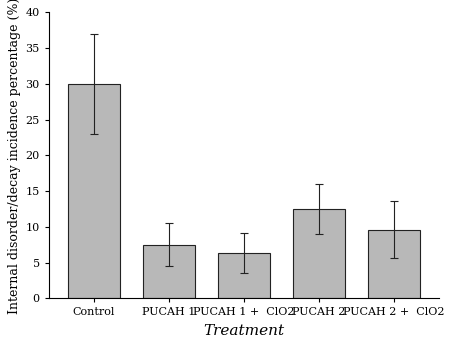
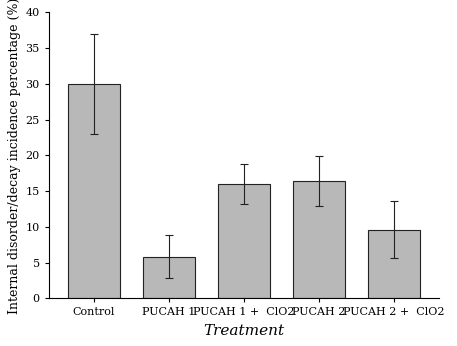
PUCAH 1: 7.5 -> 5.8
PUCAH 1 + ClO2: 6.3 -> 16.0
PUCAH 2: 12.5 -> 16.4
